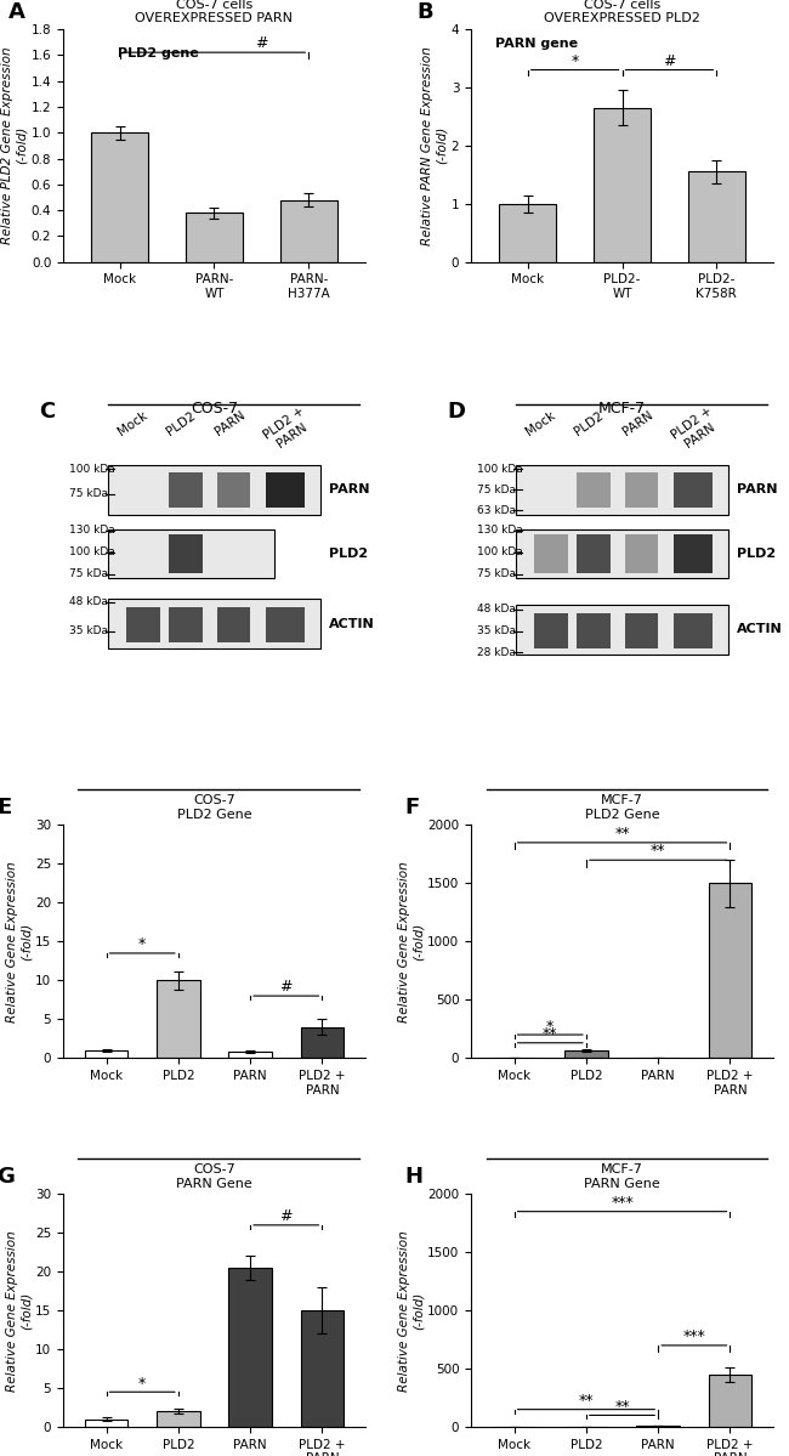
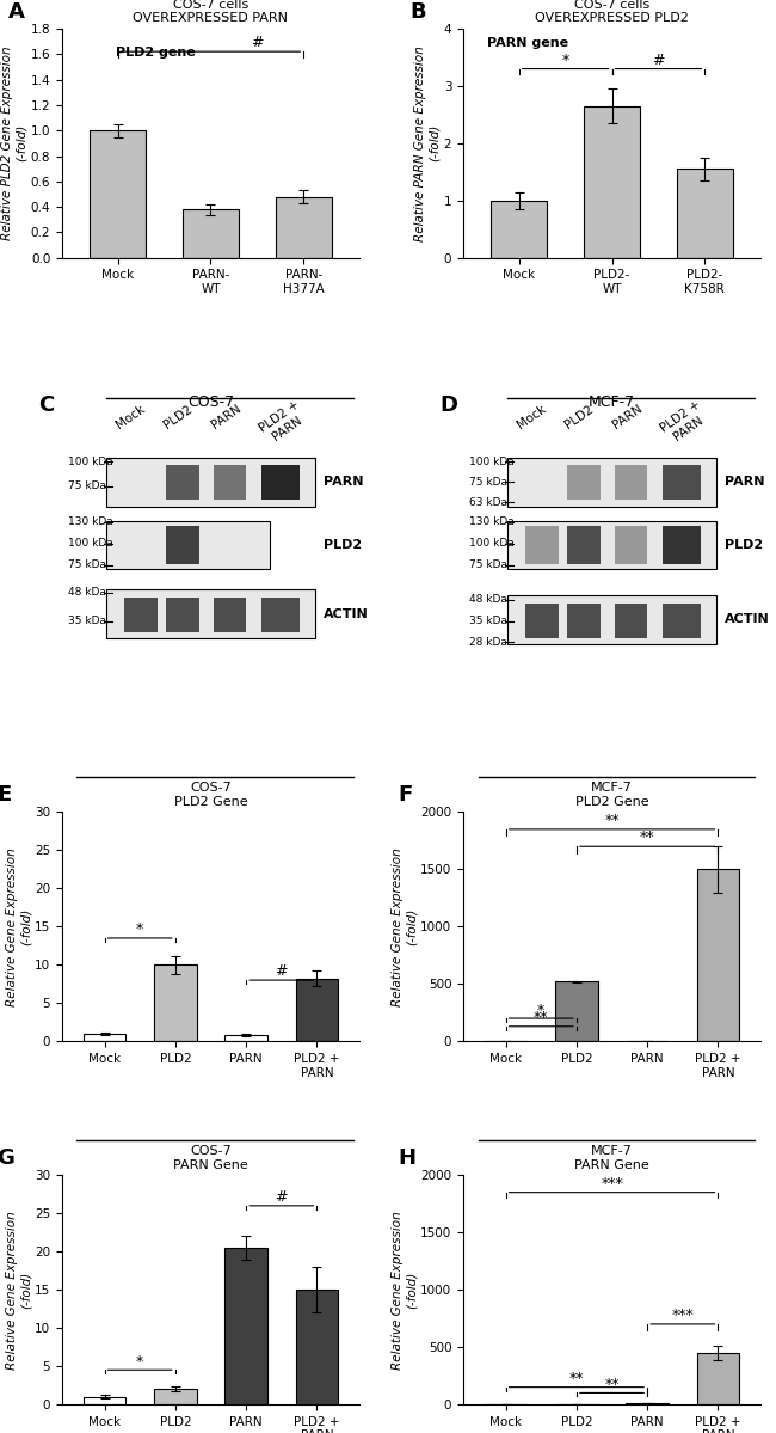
COS-7 PLD2 Gene/PLD2 + PARN: 4.0 -> 8.2
MCF-7 PLD2 Gene/PLD2: 60 -> 520
